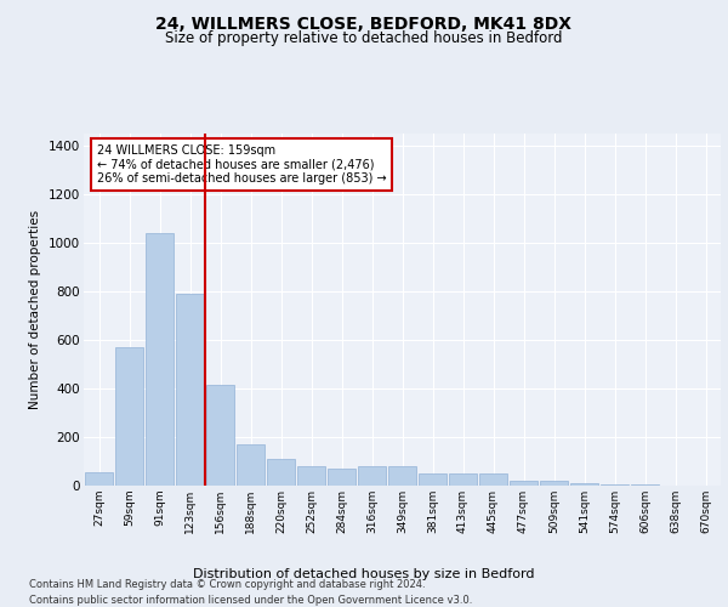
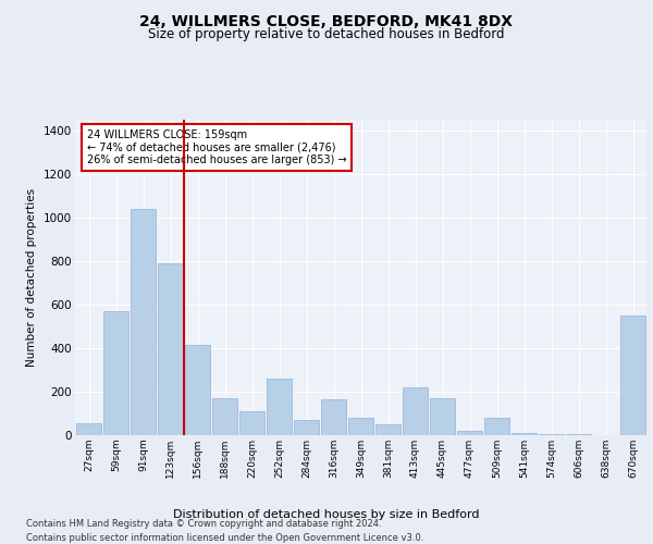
252sqm: 80 -> 260
316sqm: 80 -> 165
413sqm: 50 -> 220
445sqm: 50 -> 170
509sqm: 20 -> 80
670sqm: 2 -> 550
